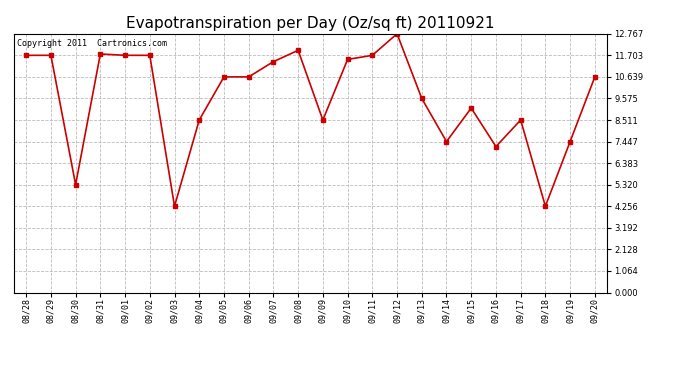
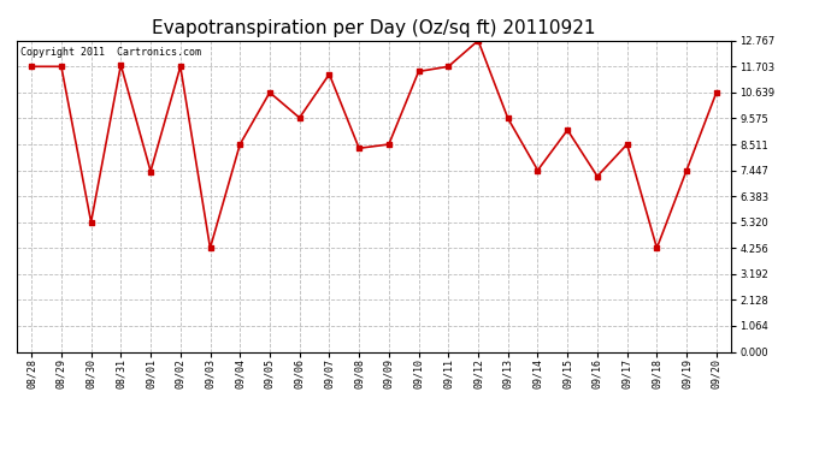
09/01: 11.70 -> 7.40
09/06: 10.64 -> 9.60
09/08: 11.95 -> 8.35
